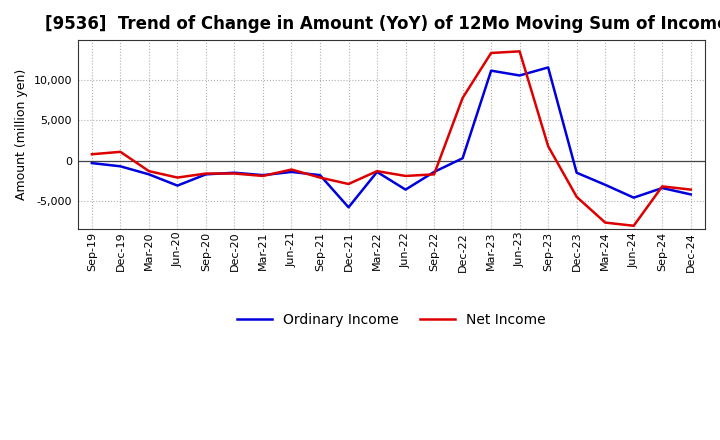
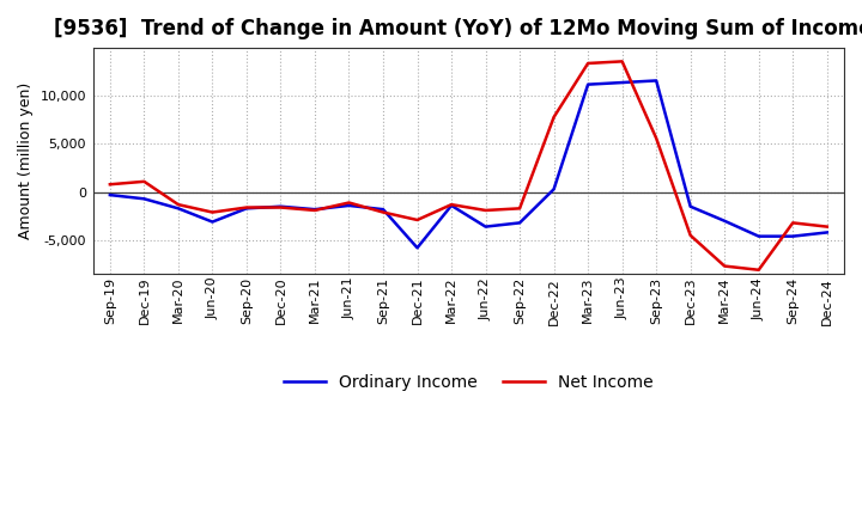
Ordinary Income/Sep-22: -1,400 -> -3,200
Ordinary Income/Jun-23: 10,600 -> 11,400
Net Income/Sep-23: 1,800 -> 5,600
Ordinary Income/Sep-24: -3,400 -> -4,600
